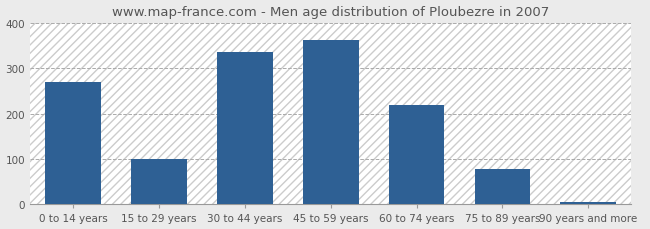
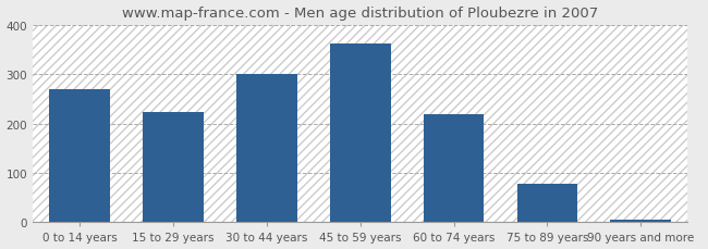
15 to 29 years: 100 -> 223
30 to 44 years: 335 -> 300
